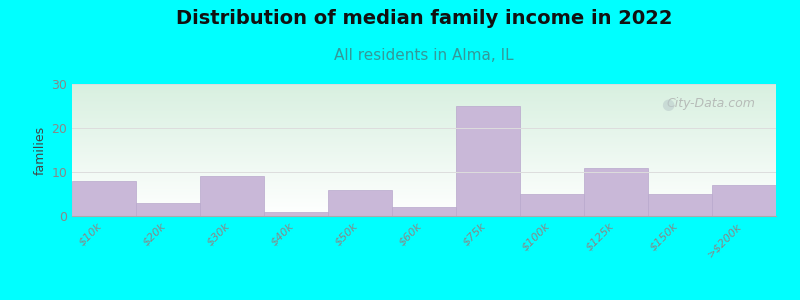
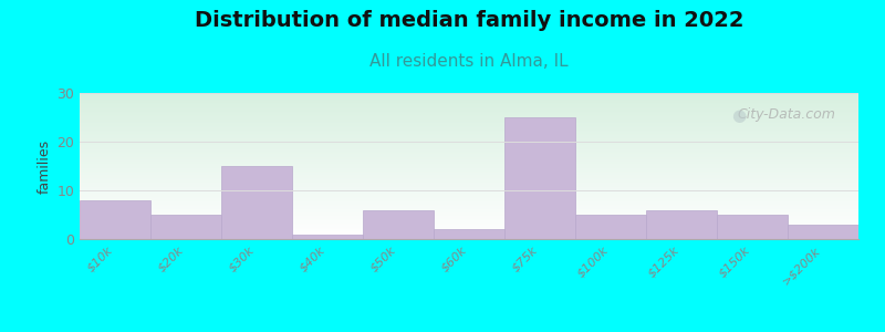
$20k: 3 -> 5
$30k: 9 -> 15
$125k: 11 -> 6
>$200k: 7 -> 3
